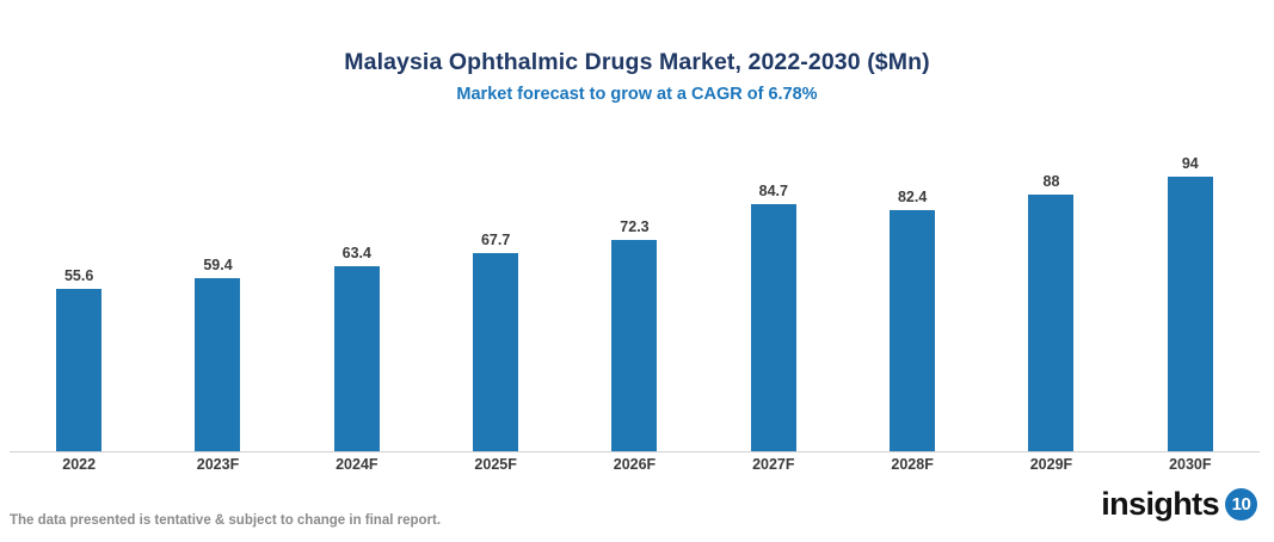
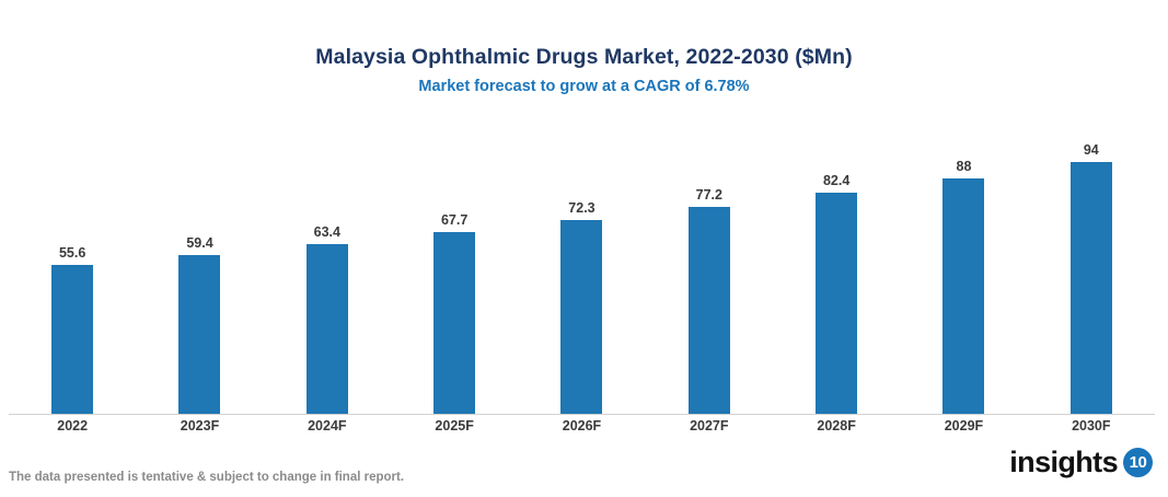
2027F: 84.7 -> 77.2
